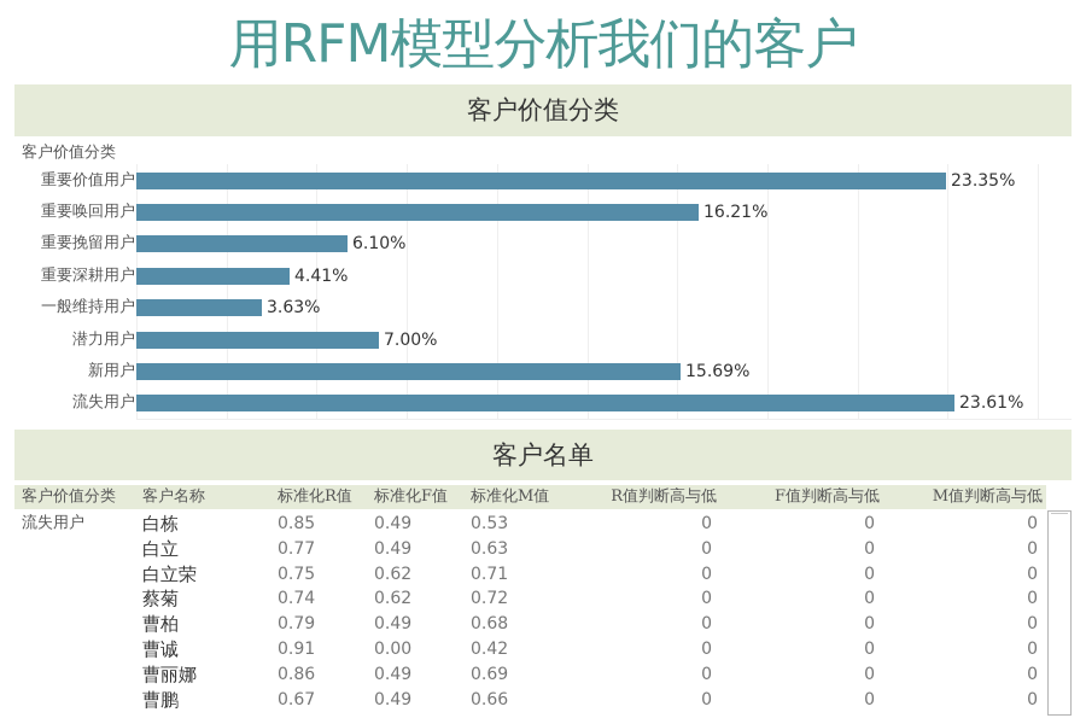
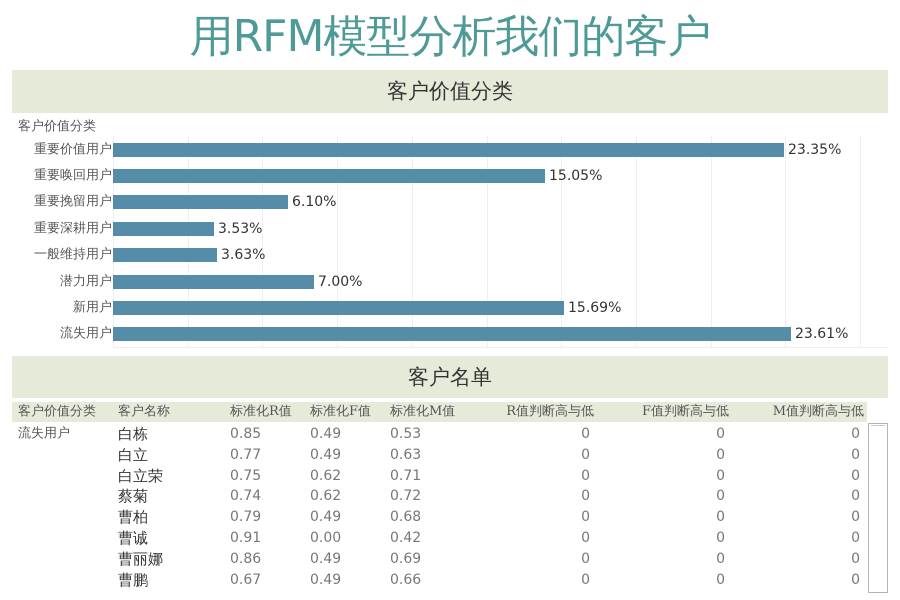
重要唤回用户: 16.21% -> 15.05%
重要深耕用户: 4.41% -> 3.53%
